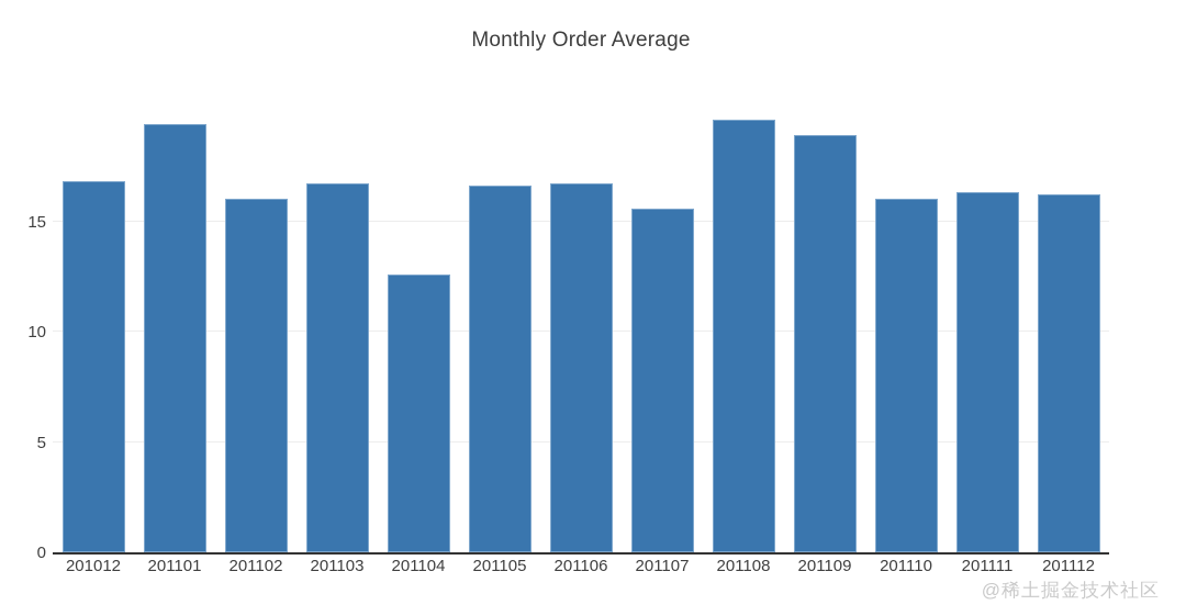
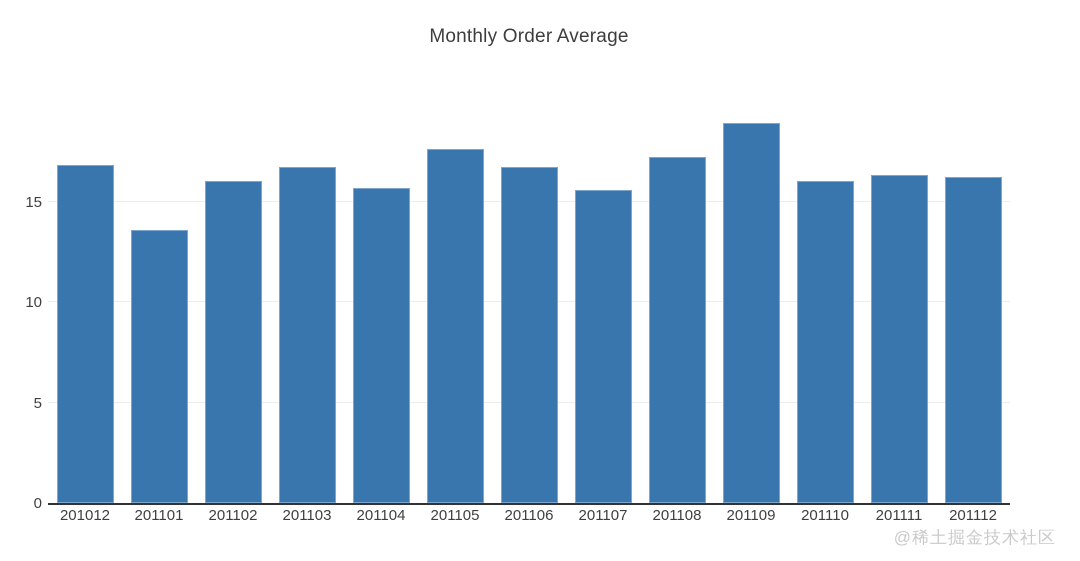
201101: 19.4 -> 13.6
201104: 12.6 -> 15.7
201105: 16.6 -> 17.6
201108: 19.6 -> 17.2
